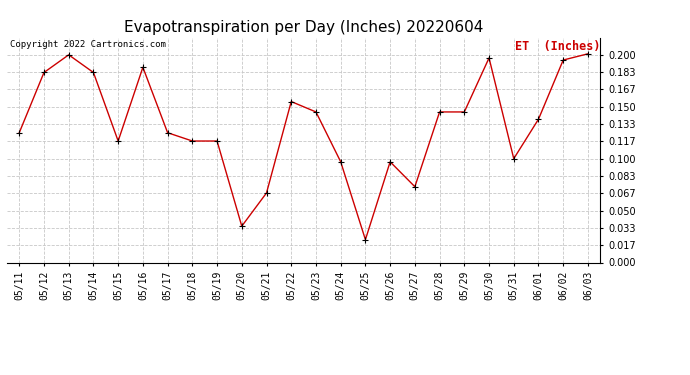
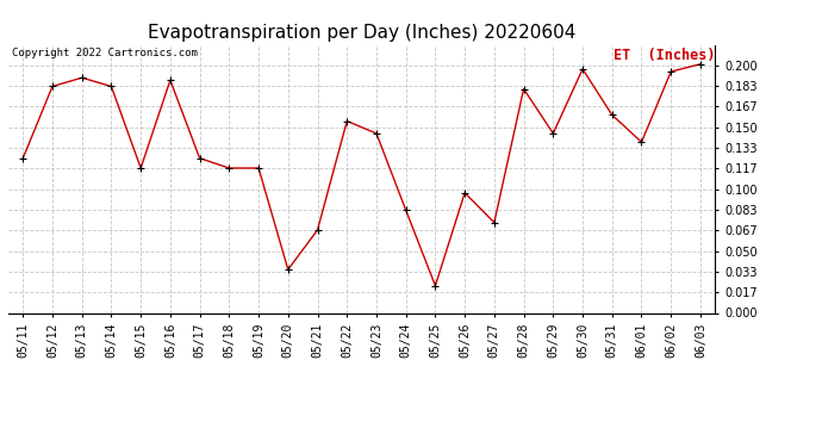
05/13: 0.200 -> 0.190
05/24: 0.097 -> 0.083
05/28: 0.145 -> 0.181
05/31: 0.100 -> 0.160
